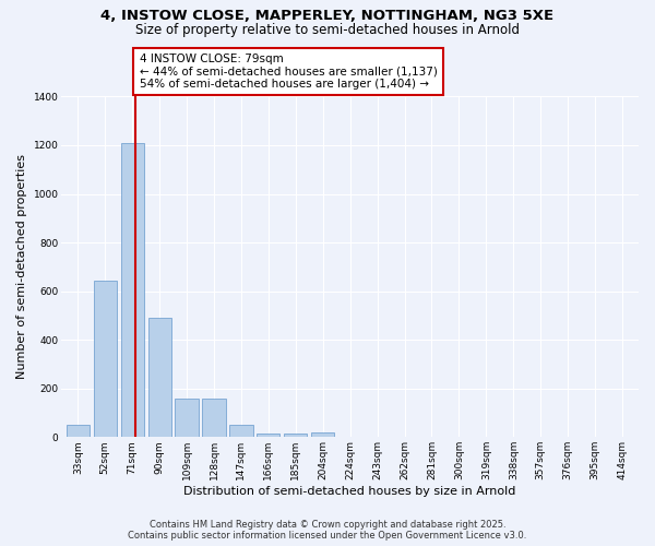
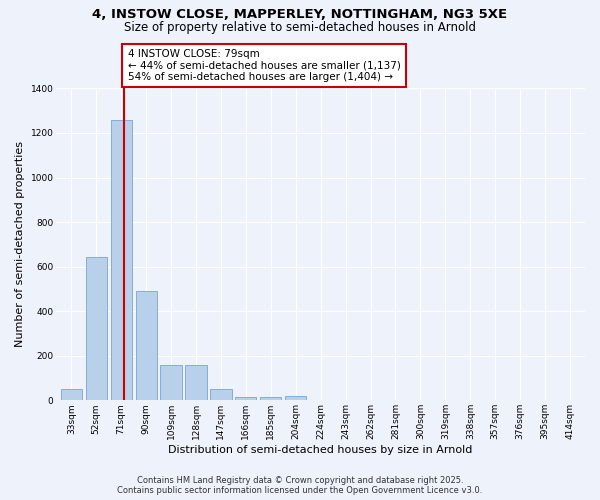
71sqm: 1210 -> 1260
